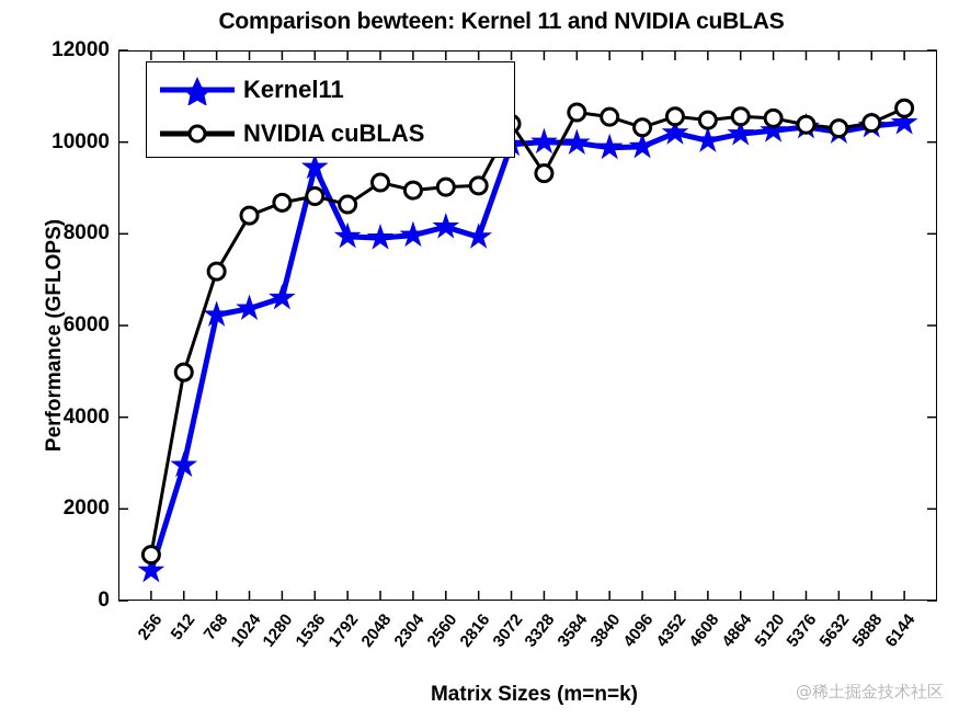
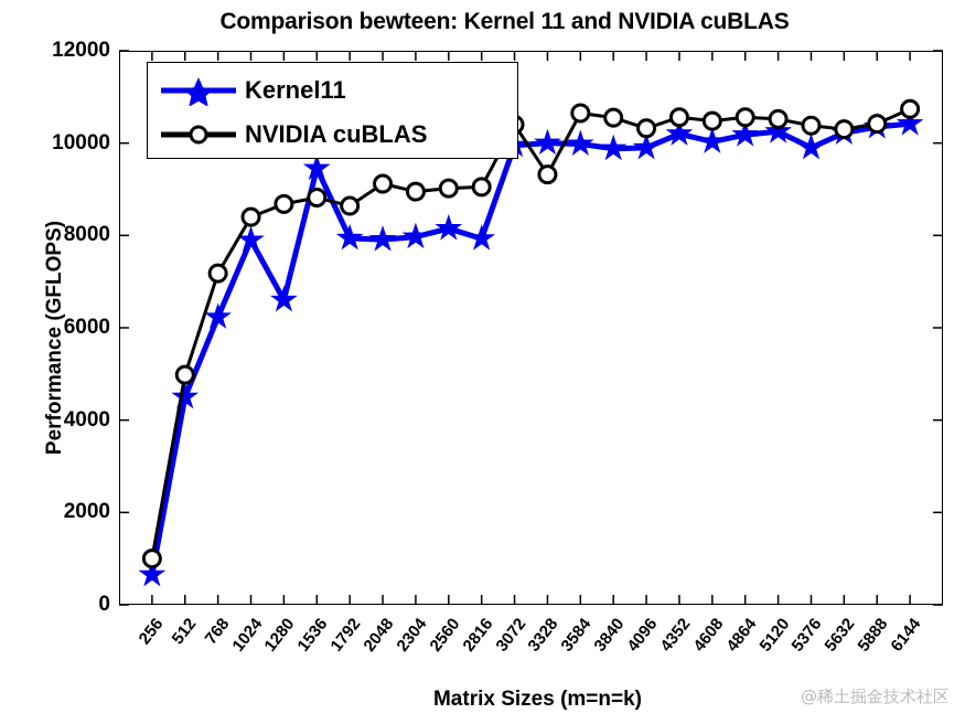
Kernel11/512: 3000 -> 4500
Kernel11/1024: 6400 -> 7900
Kernel11/5376: 10300 -> 9900
